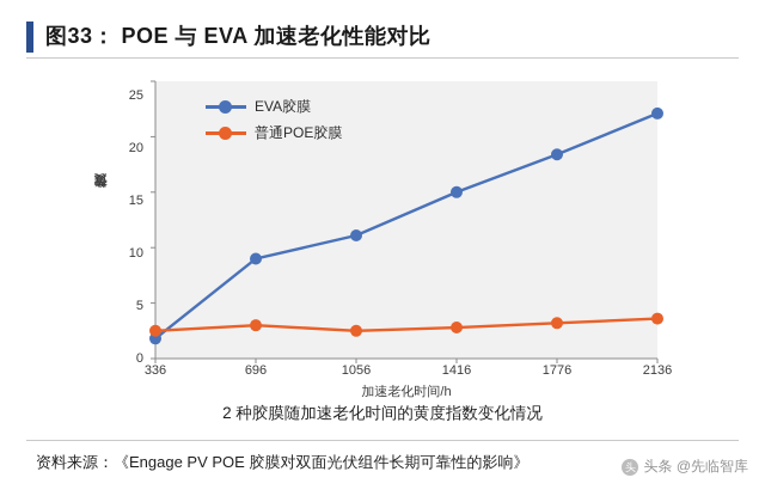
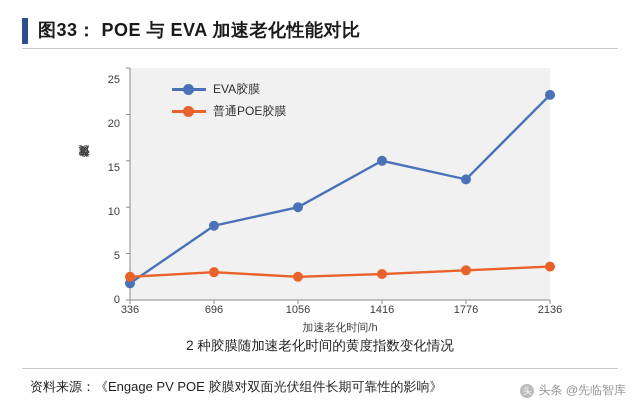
EVA胶膜/696: 9 -> 8
EVA胶膜/1056: 11 -> 10
EVA胶膜/1776: 18 -> 13
